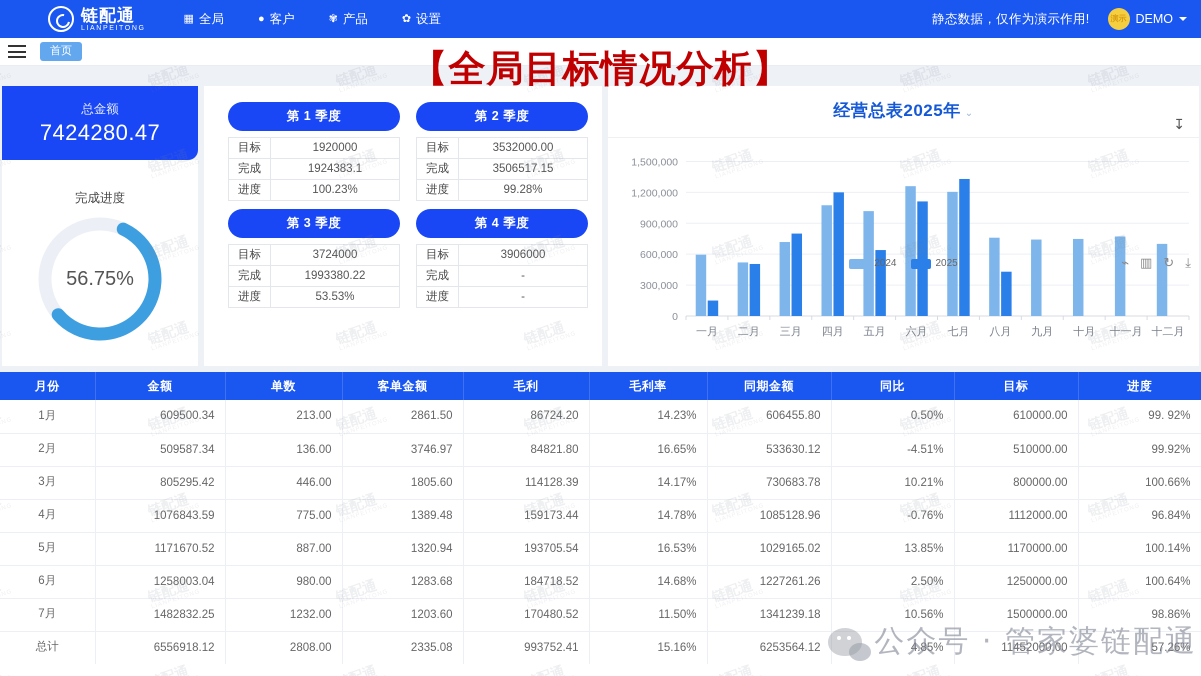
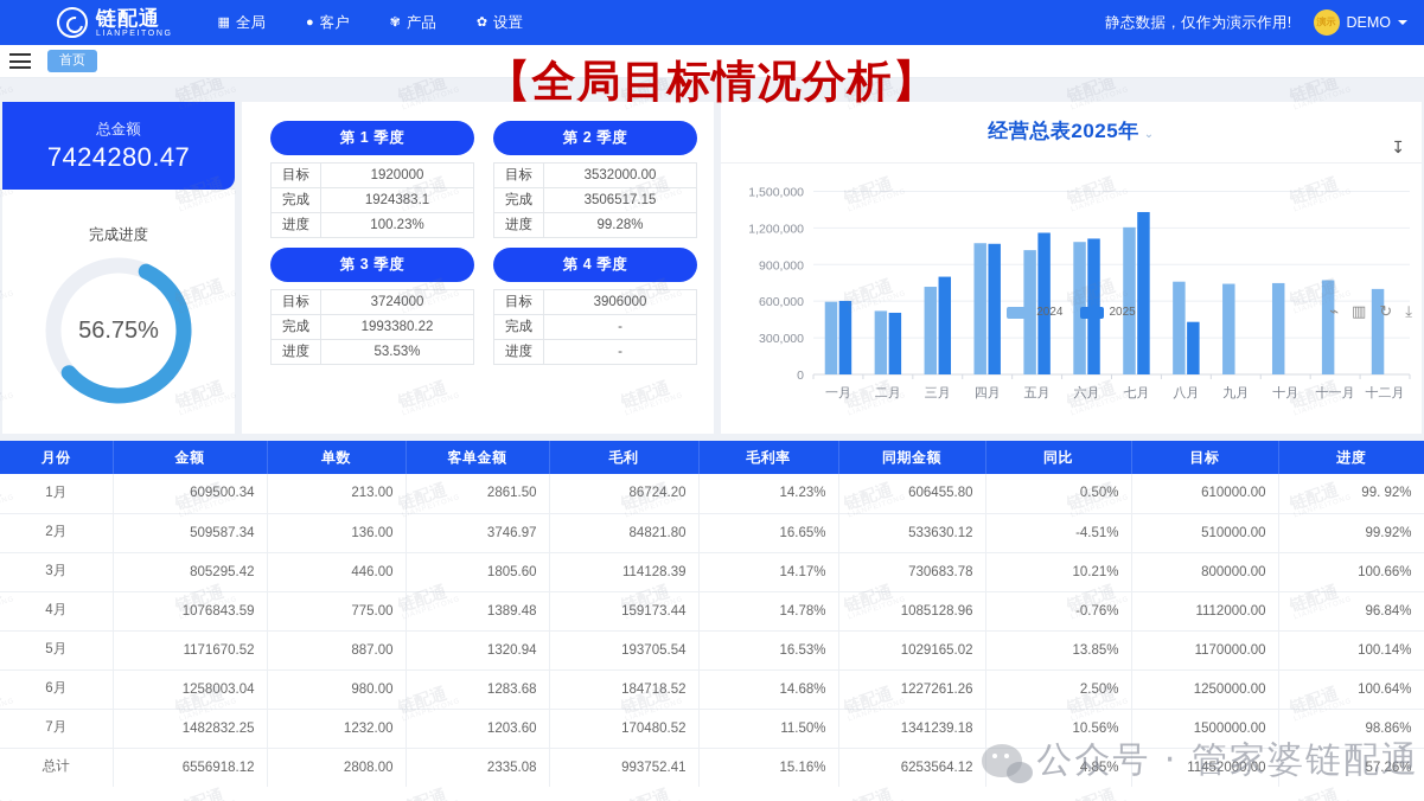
2025/一月: 150000 -> 600000
2025/四月: 1200000 -> 1070000
2025/五月: 640000 -> 1160000
2024/六月: 1260000 -> 1080000
